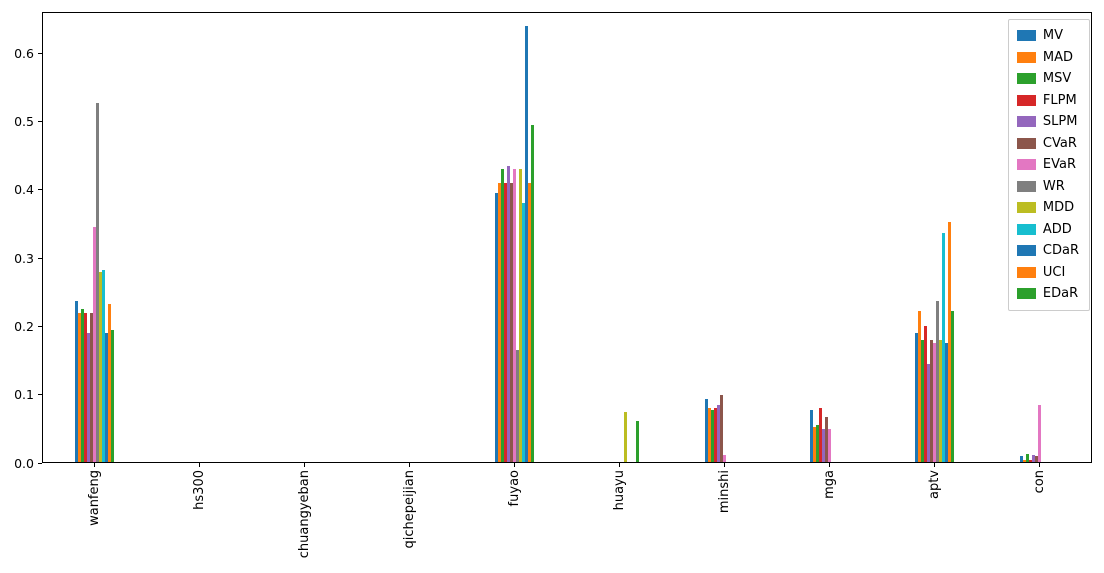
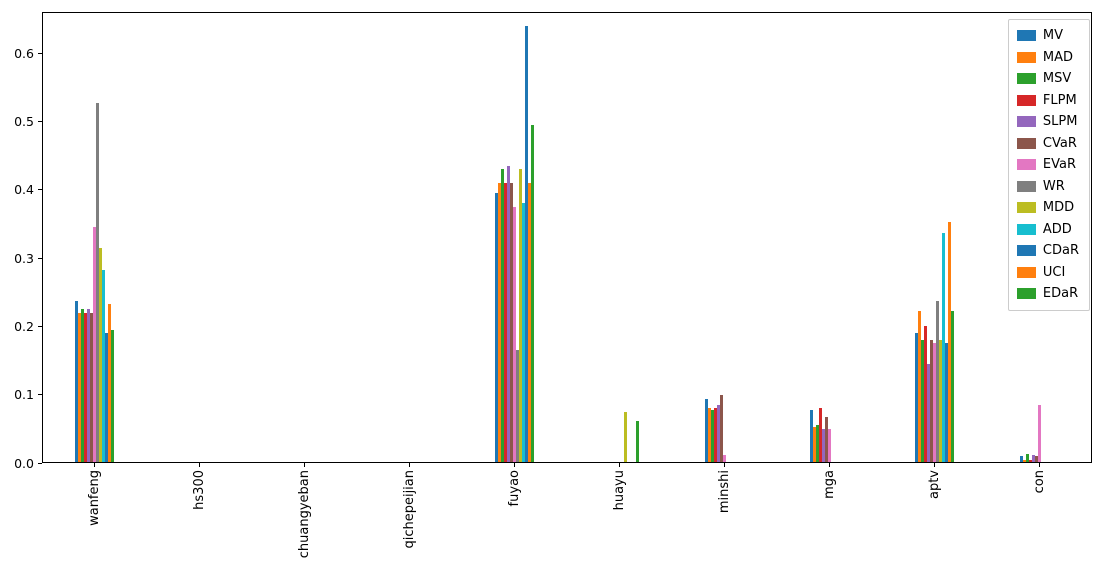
SLPM/wanfeng: 0.19 -> 0.23
MDD/wanfeng: 0.28 -> 0.32
EVaR/fuyao: 0.43 -> 0.38
